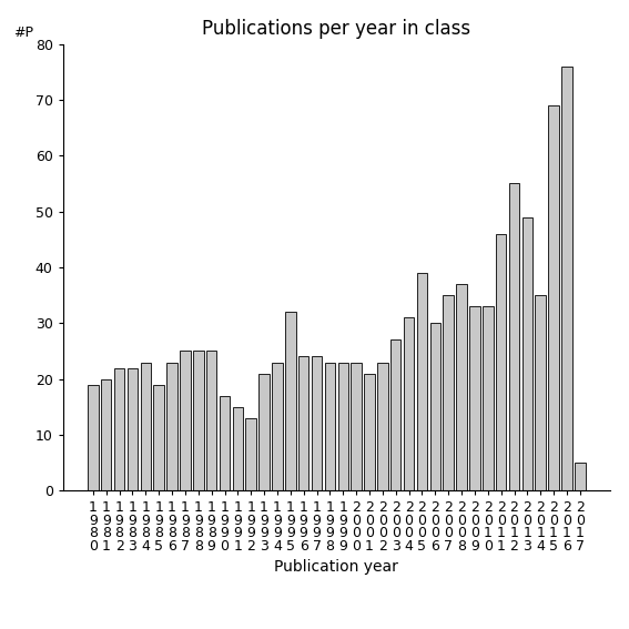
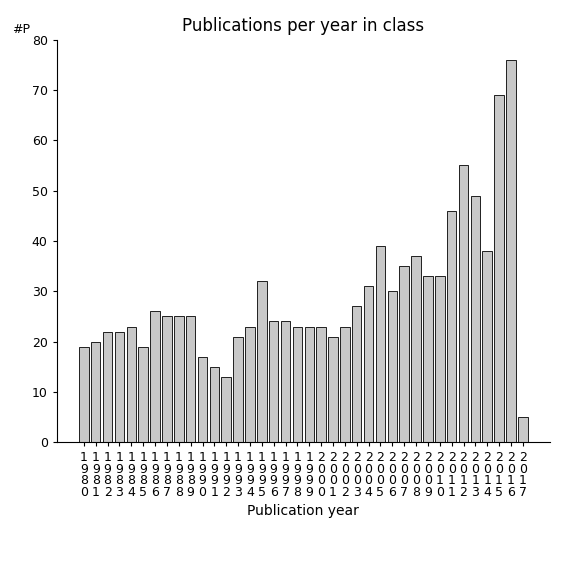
1 9 8 6: 23 -> 26
2 0 1 4: 35 -> 38
